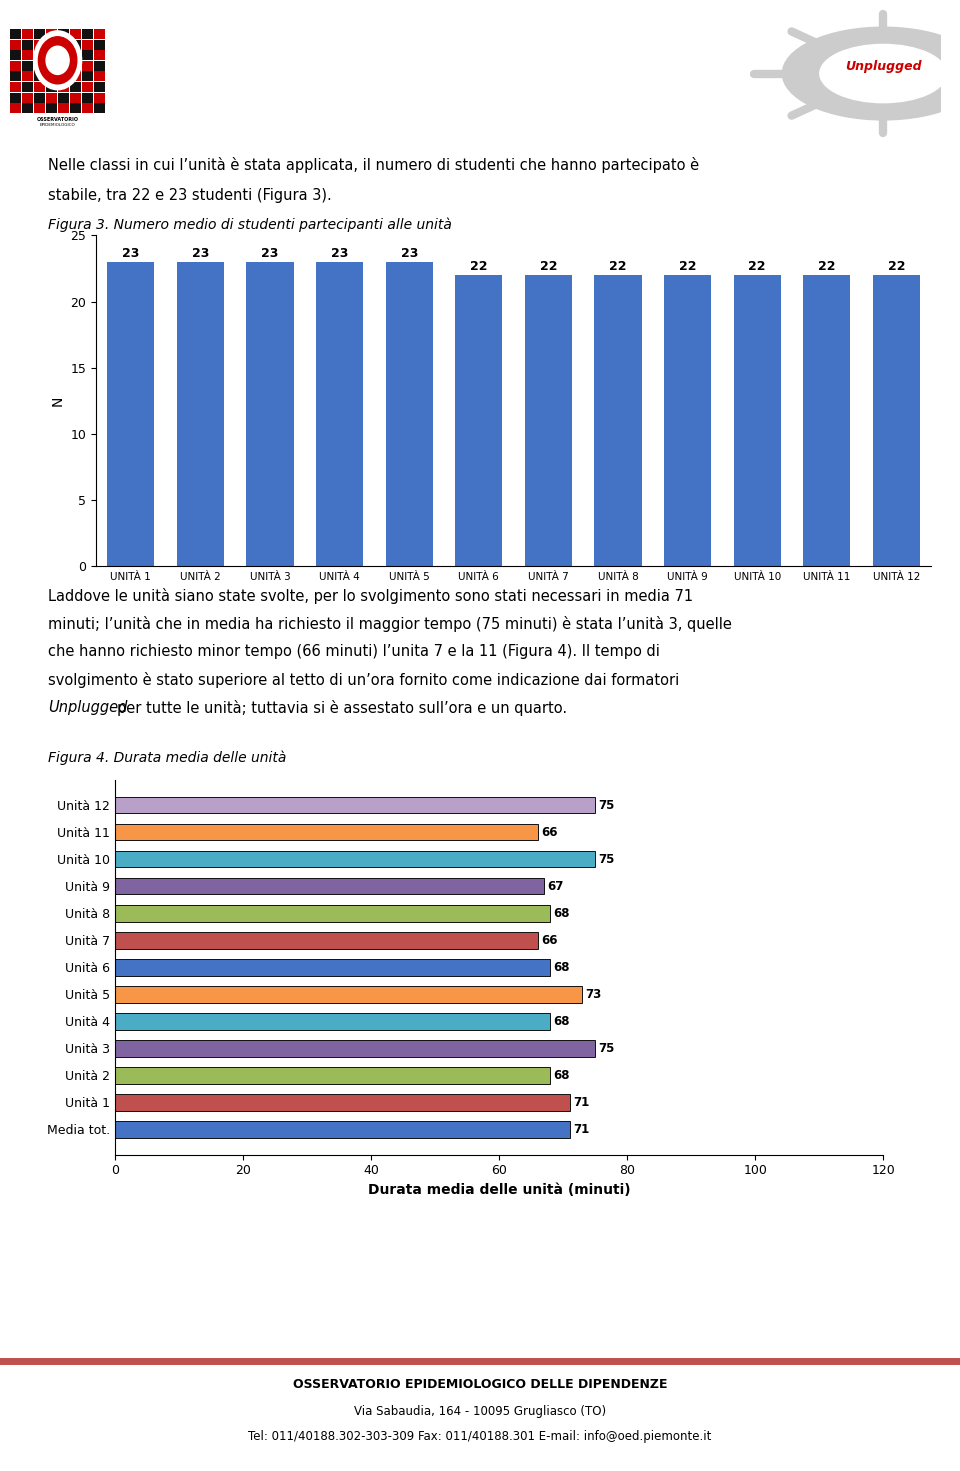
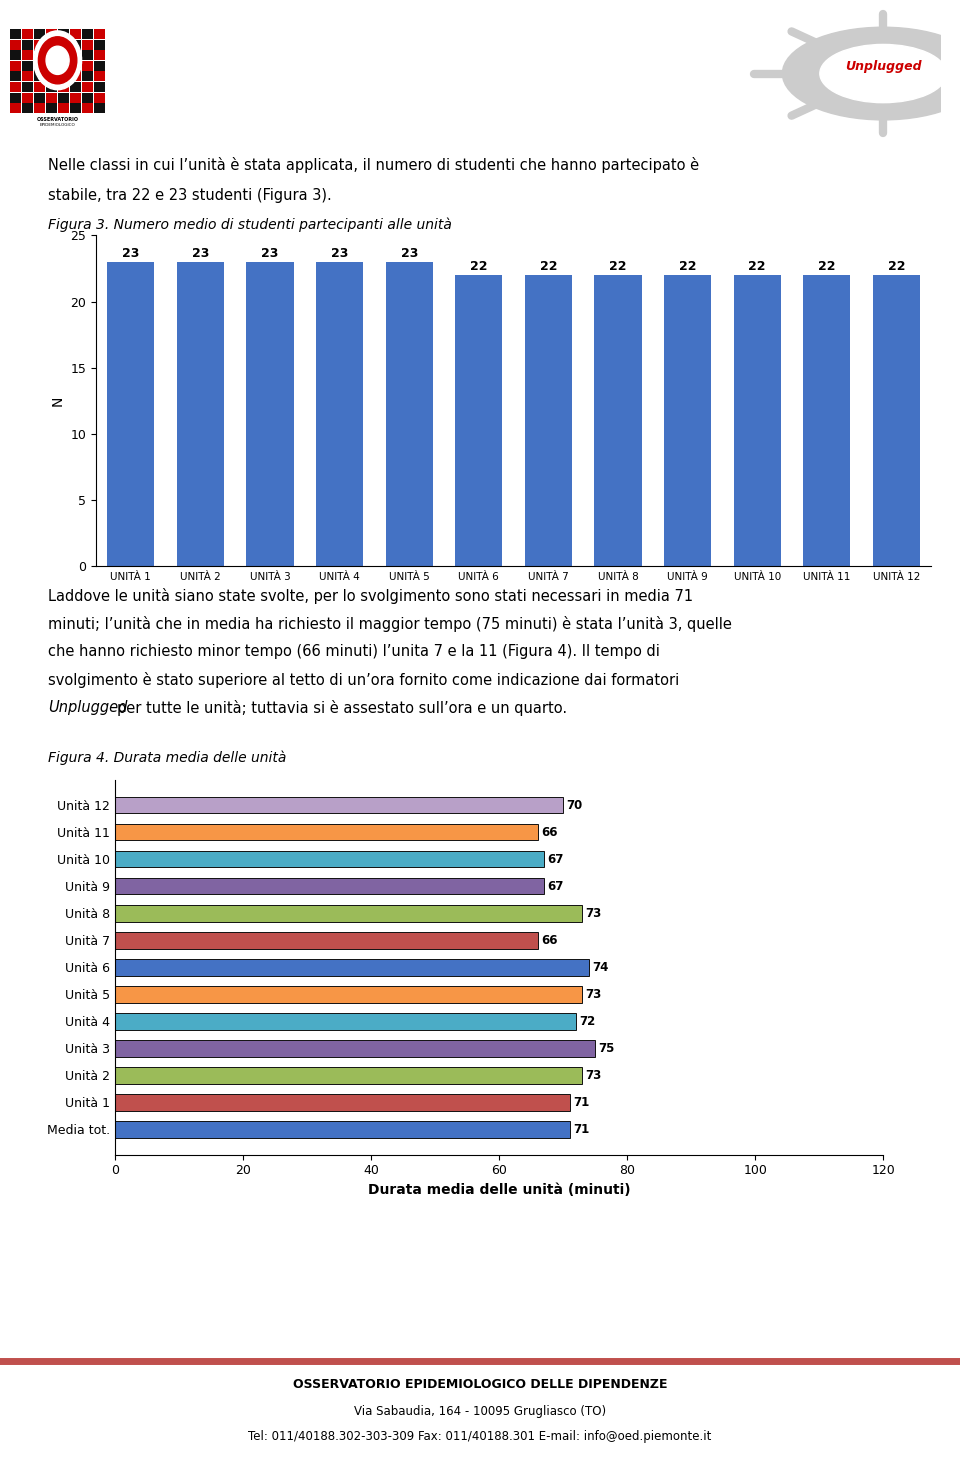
Unità 12: 75 -> 70
Unità 10: 75 -> 67
Unità 8: 68 -> 73
Unità 6: 68 -> 74
Unità 4: 68 -> 72
Unità 2: 68 -> 73
